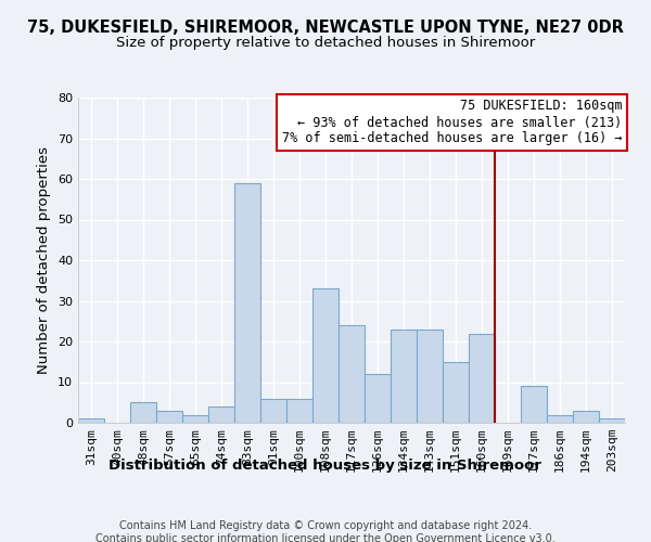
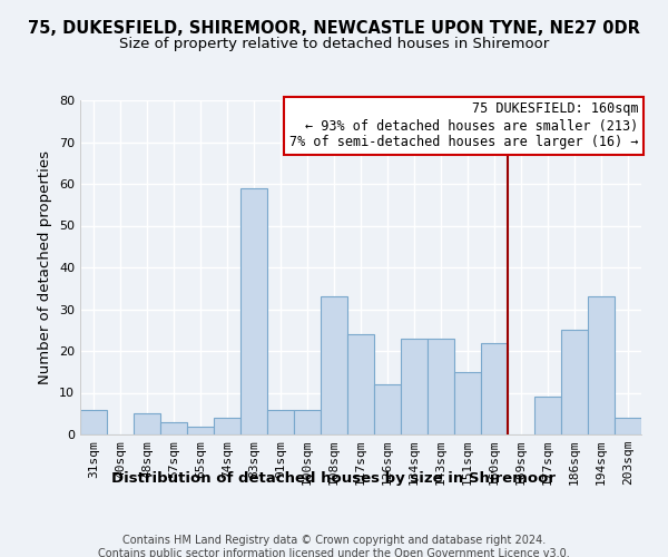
31sqm: 1 -> 6
186sqm: 2 -> 25
194sqm: 3 -> 33
203sqm: 1 -> 4
